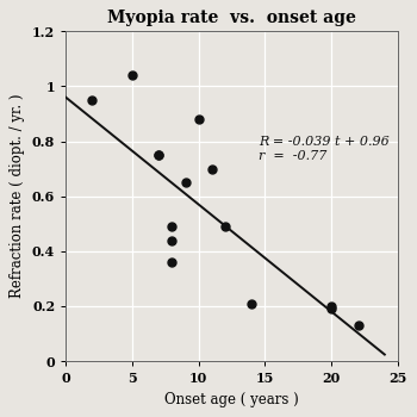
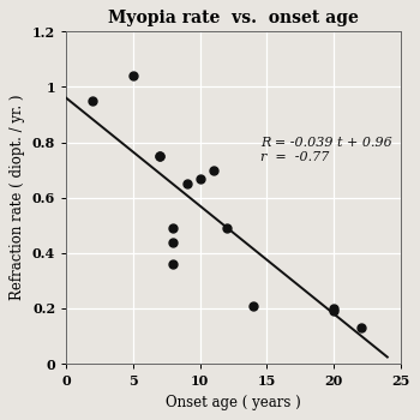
10: 0.88 -> 0.67
